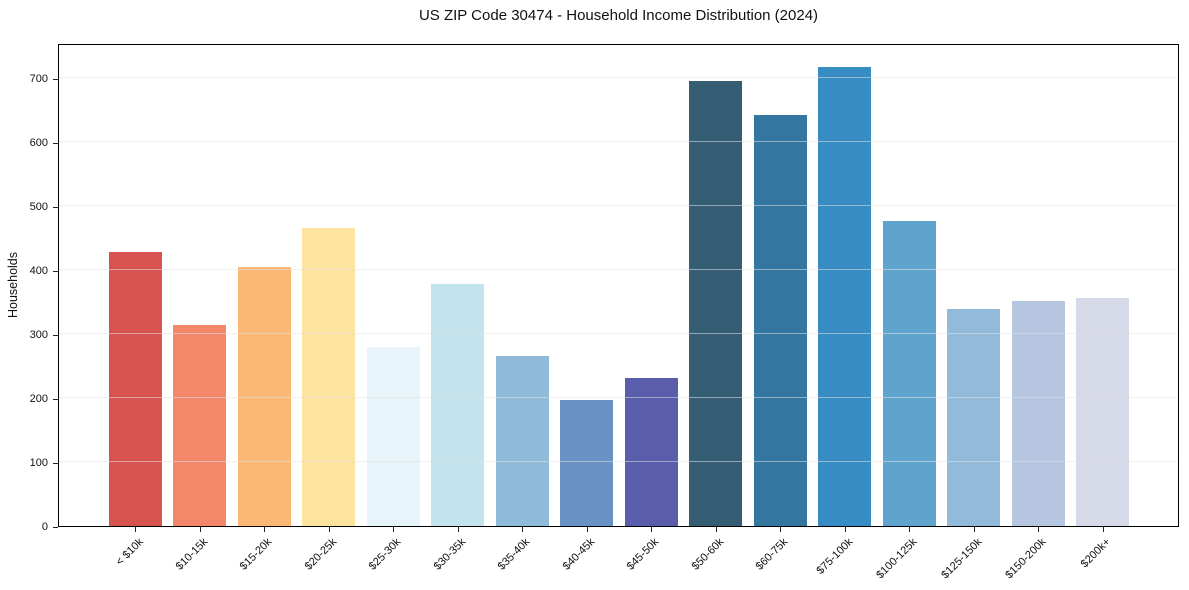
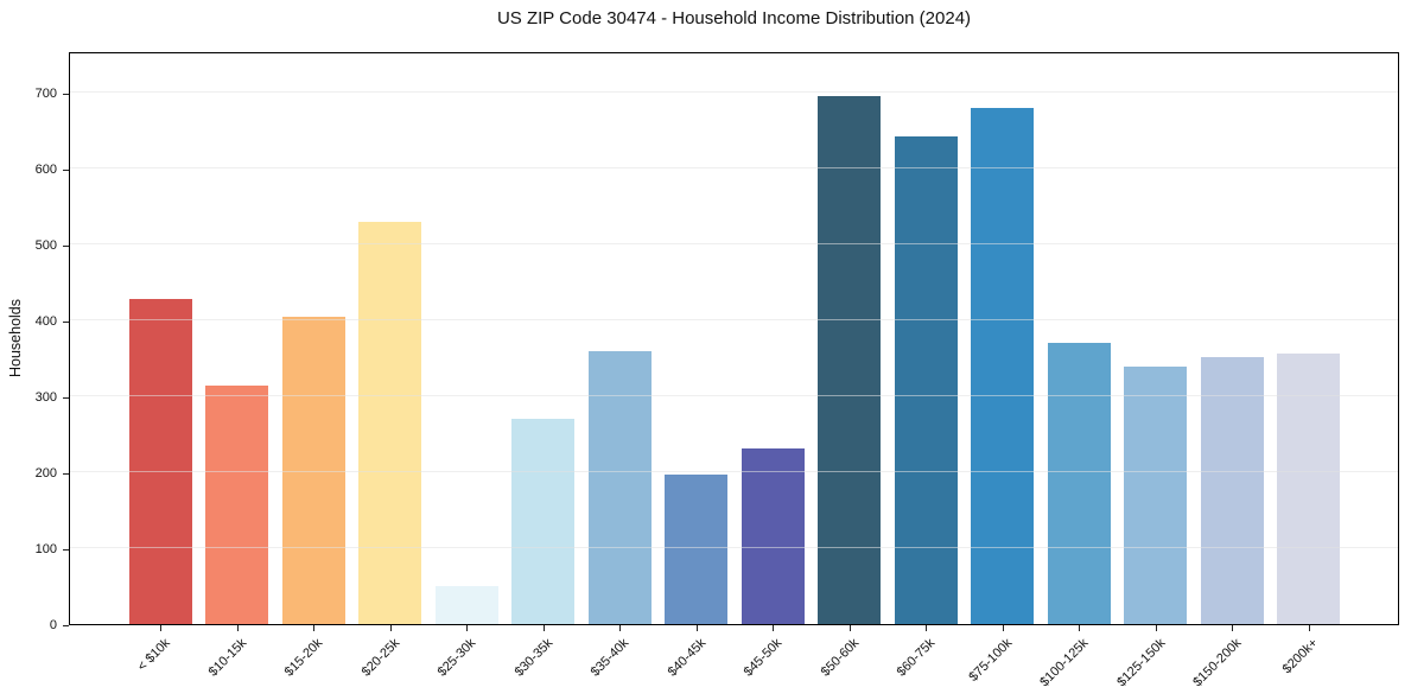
$20-25k: 470 -> 530
$25-30k: 280 -> 50
$30-35k: 380 -> 270
$35-40k: 270 -> 360
$75-100k: 720 -> 680
$100-125k: 480 -> 370
